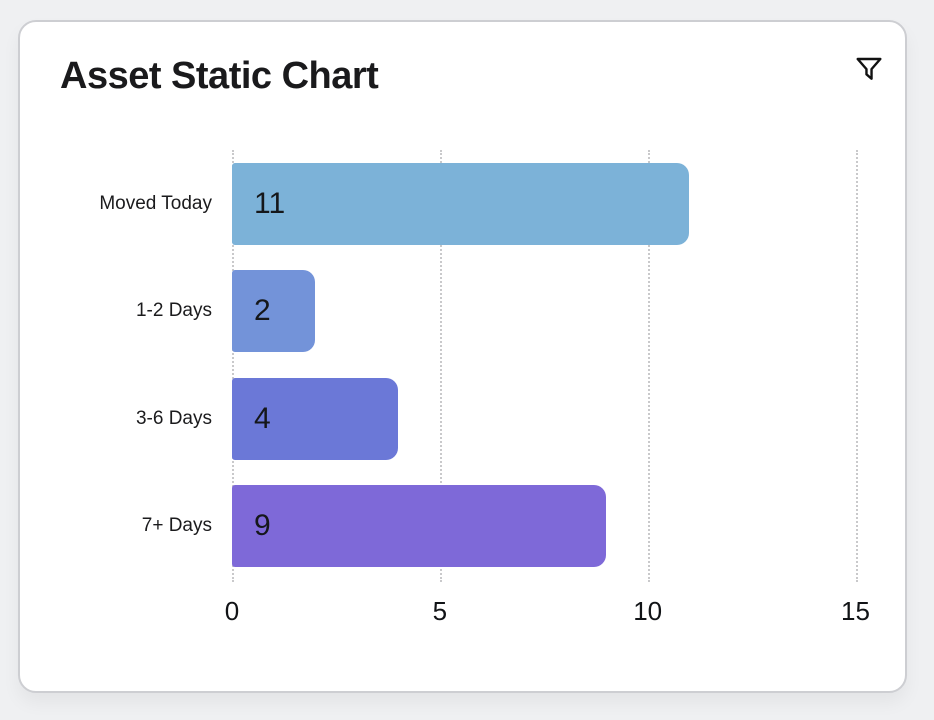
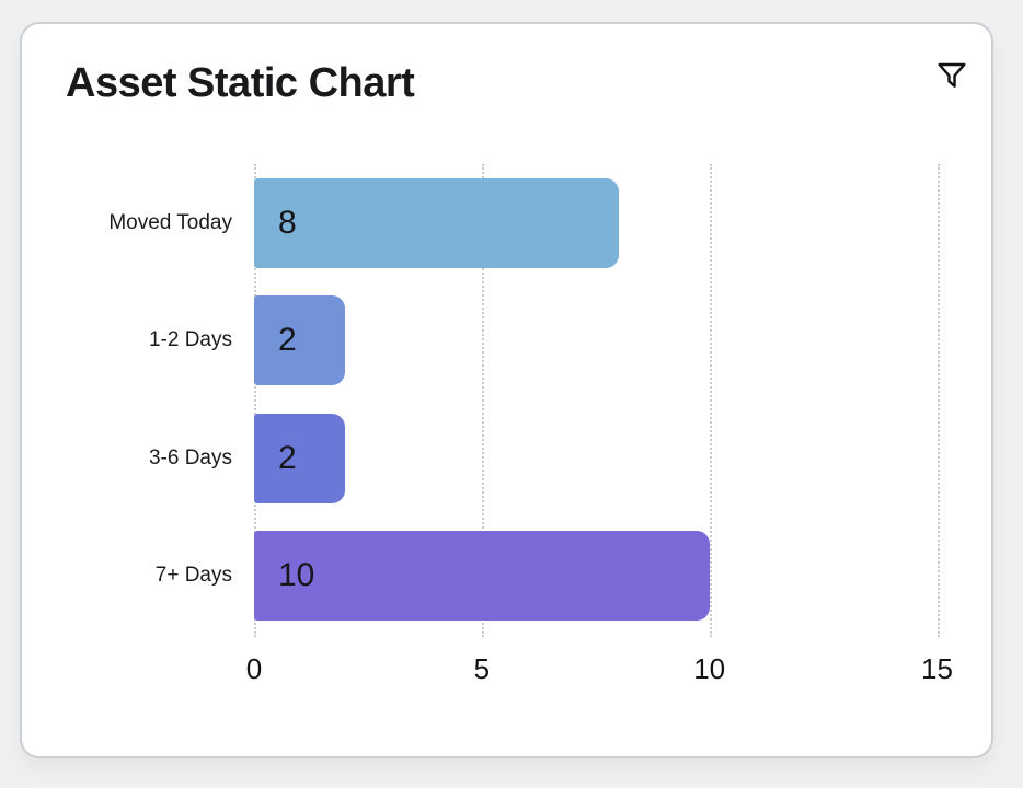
Moved Today: 11 -> 8
3-6 Days: 4 -> 2
7+ Days: 9 -> 10
